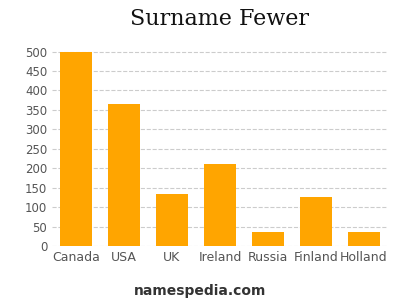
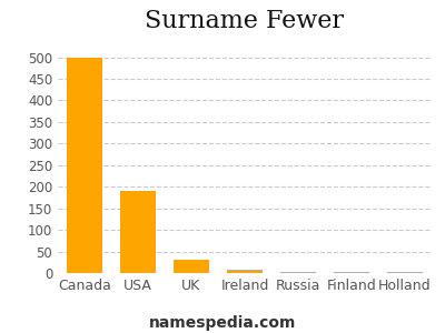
USA: 365 -> 190
UK: 135 -> 30
Ireland: 210 -> 8
Russia: 35 -> 3
Finland: 125 -> 2
Holland: 35 -> 2
